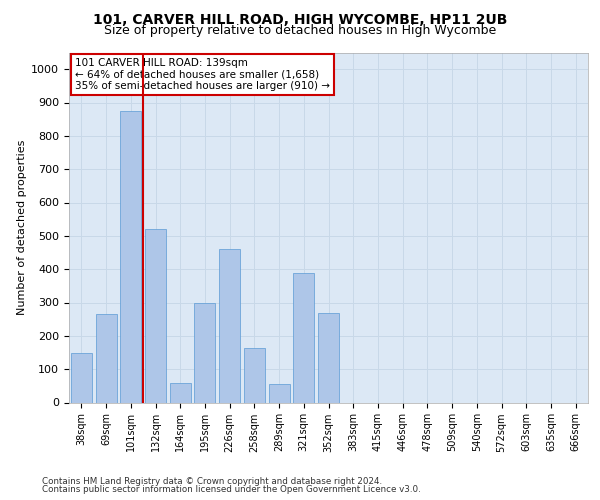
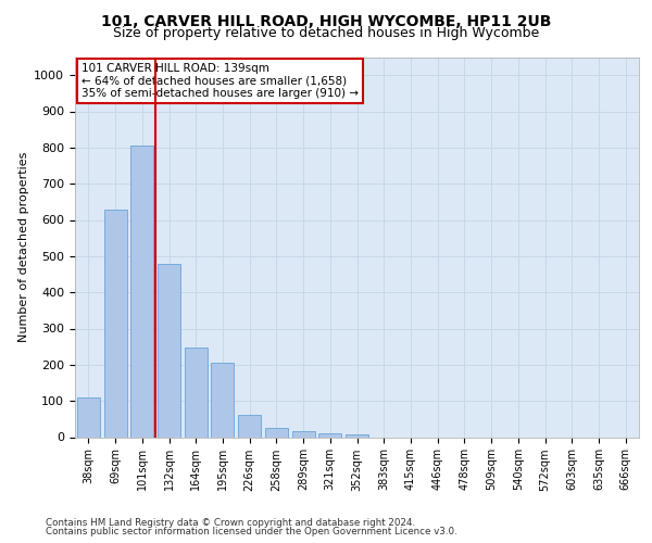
38sqm: 150 -> 110
69sqm: 265 -> 630
101sqm: 875 -> 805
132sqm: 520 -> 480
164sqm: 60 -> 248
195sqm: 300 -> 205
226sqm: 460 -> 63
258sqm: 165 -> 27
289sqm: 55 -> 18
321sqm: 390 -> 10
352sqm: 270 -> 7
